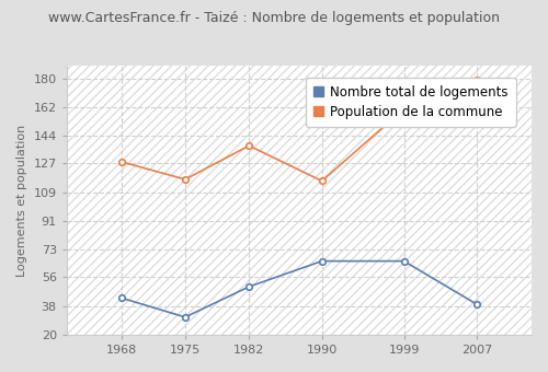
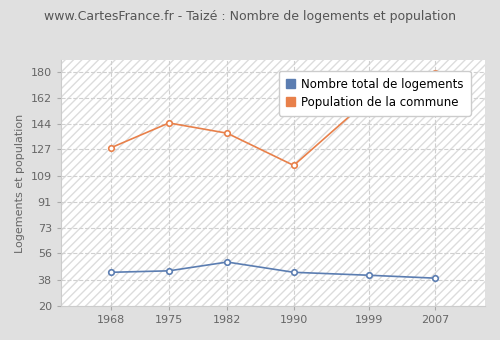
Nombre total de logements/1975: 31 -> 44
Population de la commune/1975: 117 -> 145
Nombre total de logements/1990: 66 -> 43
Nombre total de logements/1999: 66 -> 41
